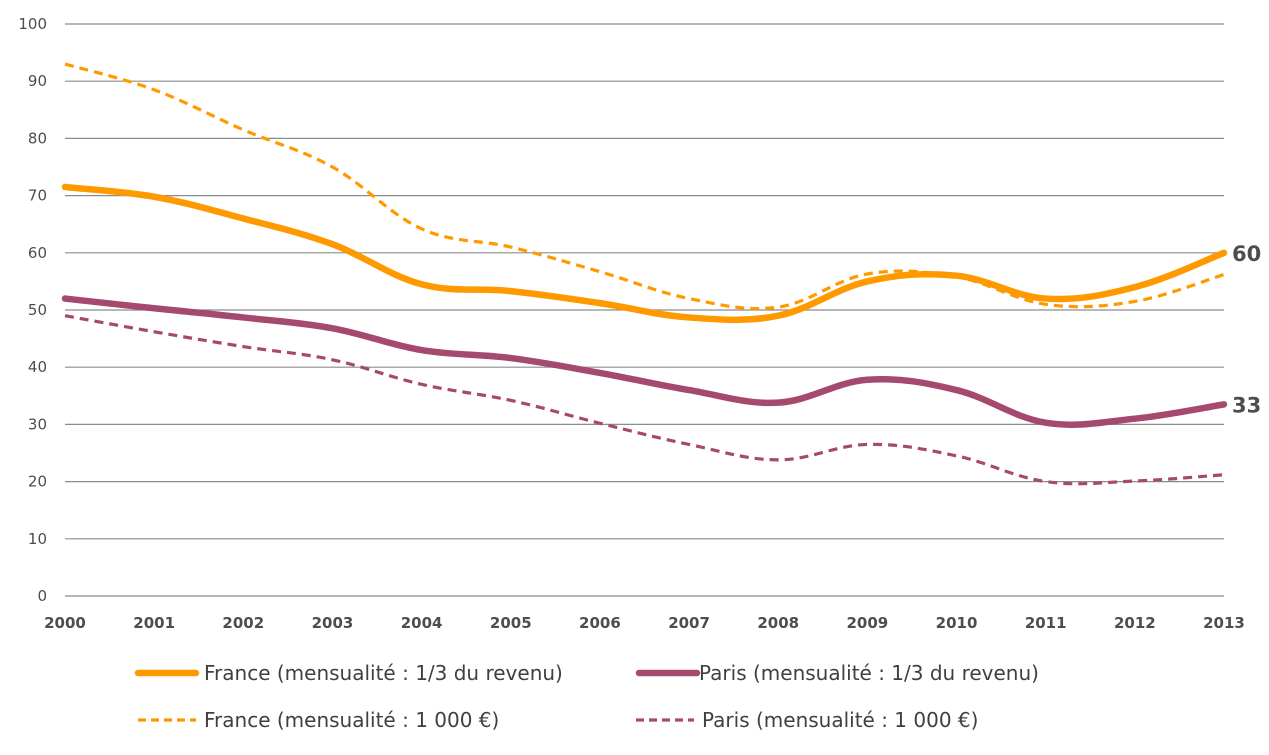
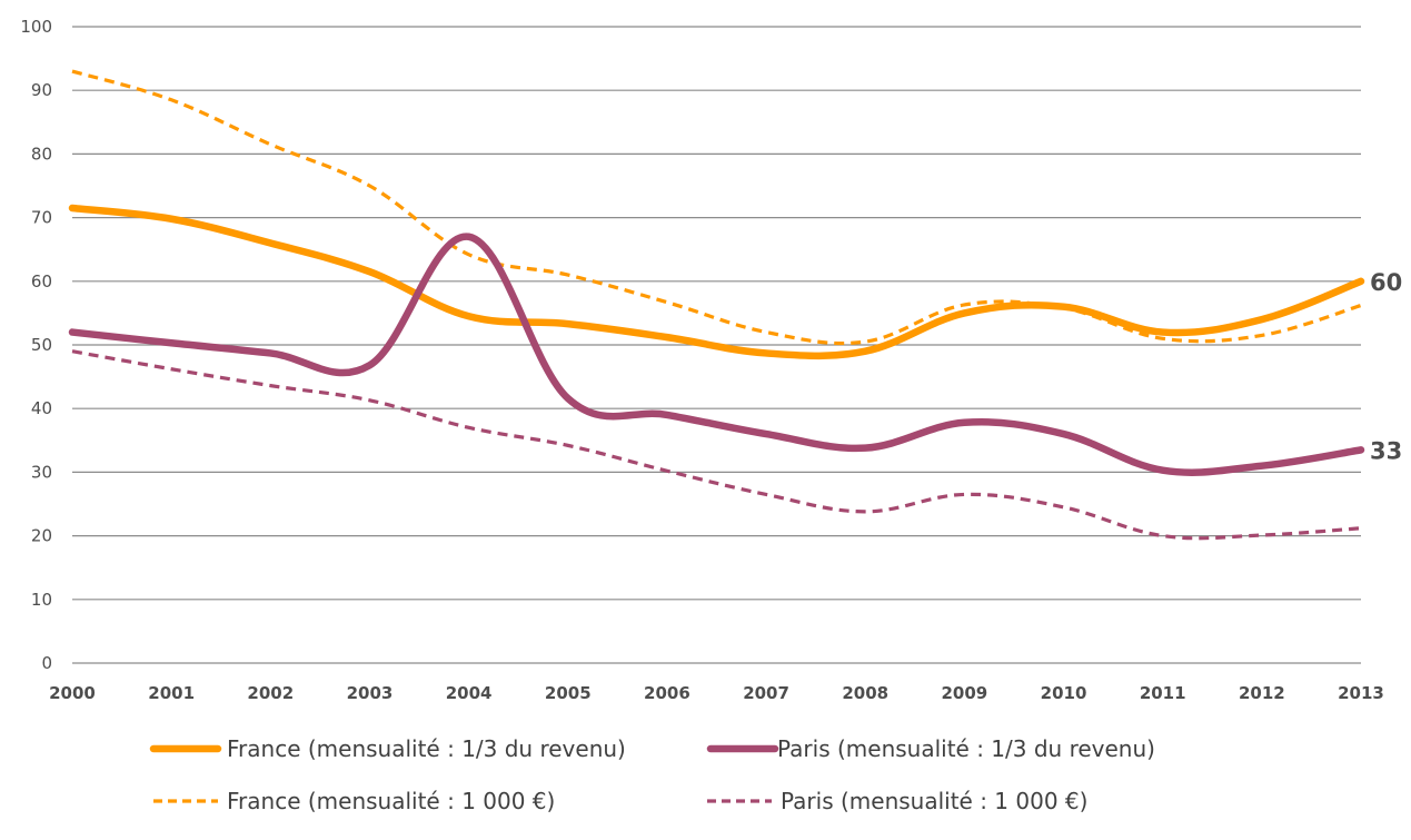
Paris (mensualité : 1/3 du revenu)/2004: 43 -> 67
